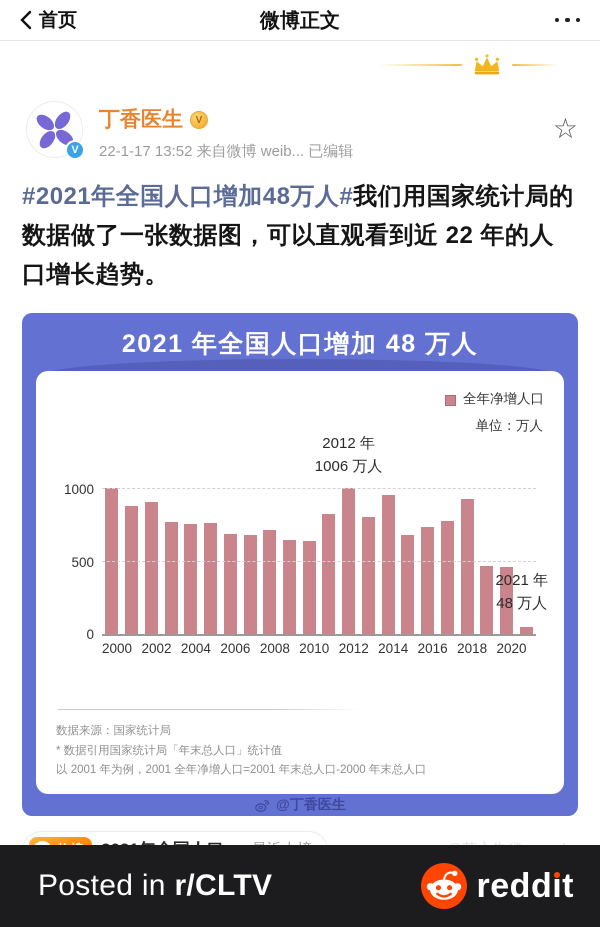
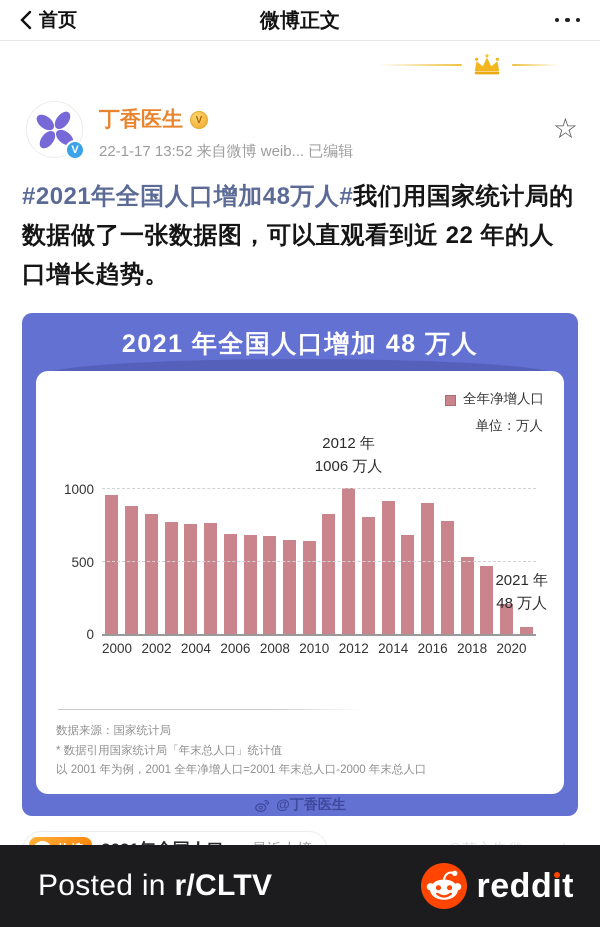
2000: 1010 -> 960
2002: 910 -> 830
2008: 720 -> 670
2014: 960 -> 920
2016: 740 -> 910
2018: 930 -> 530
2020: 460 -> 200
